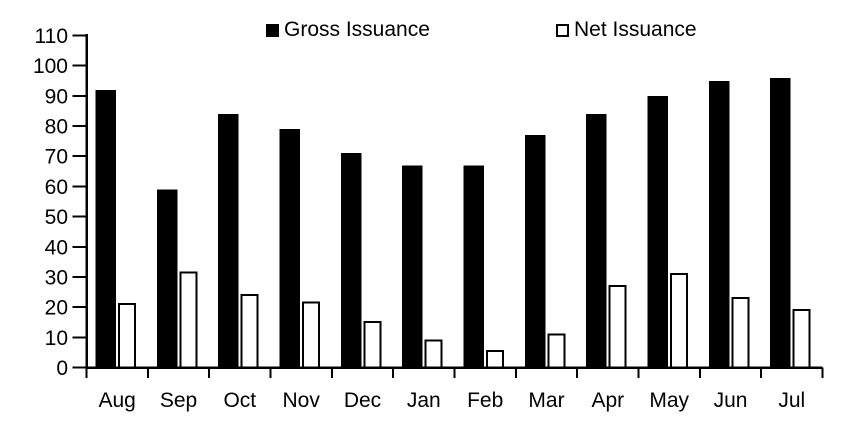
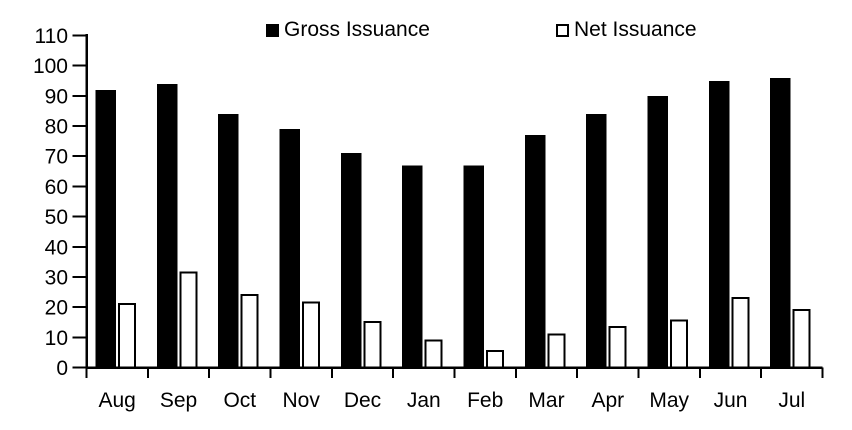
Gross Issuance/Sep: 59 -> 94
Net Issuance/Apr: 27 -> 14
Net Issuance/May: 31 -> 16
